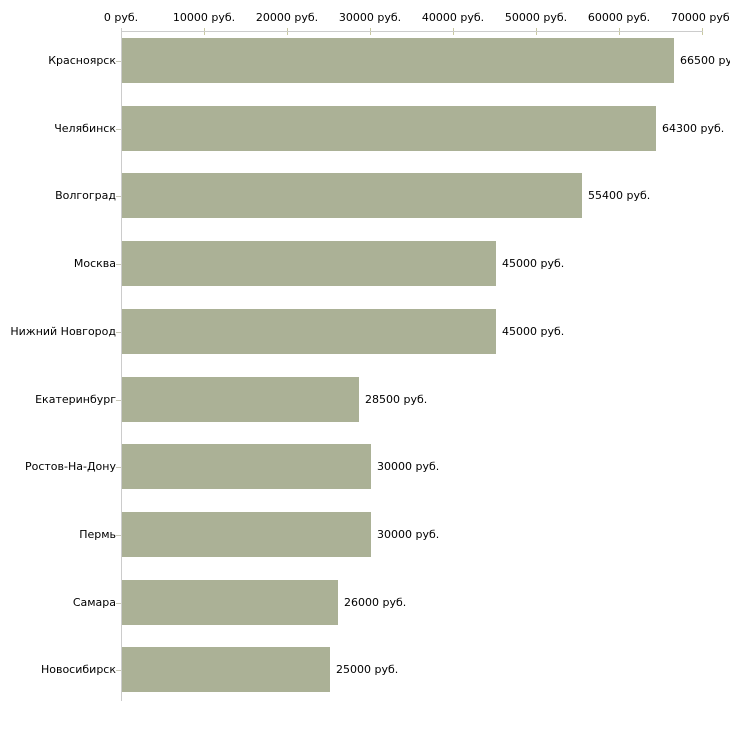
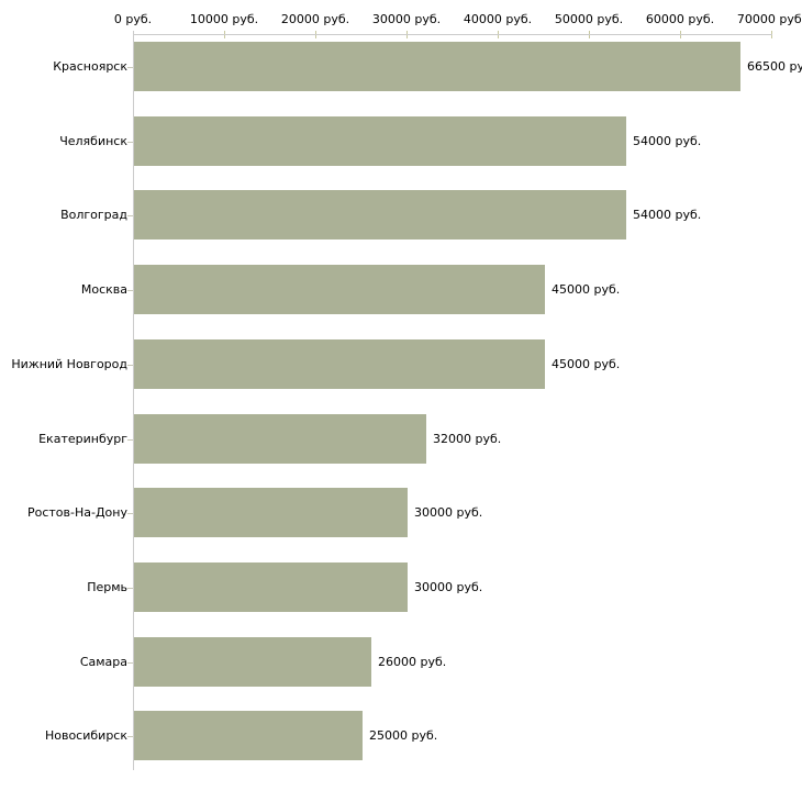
Челябинск: 64300 -> 54000
Волгоград: 55400 -> 54000
Екатеринбург: 28500 -> 32000
